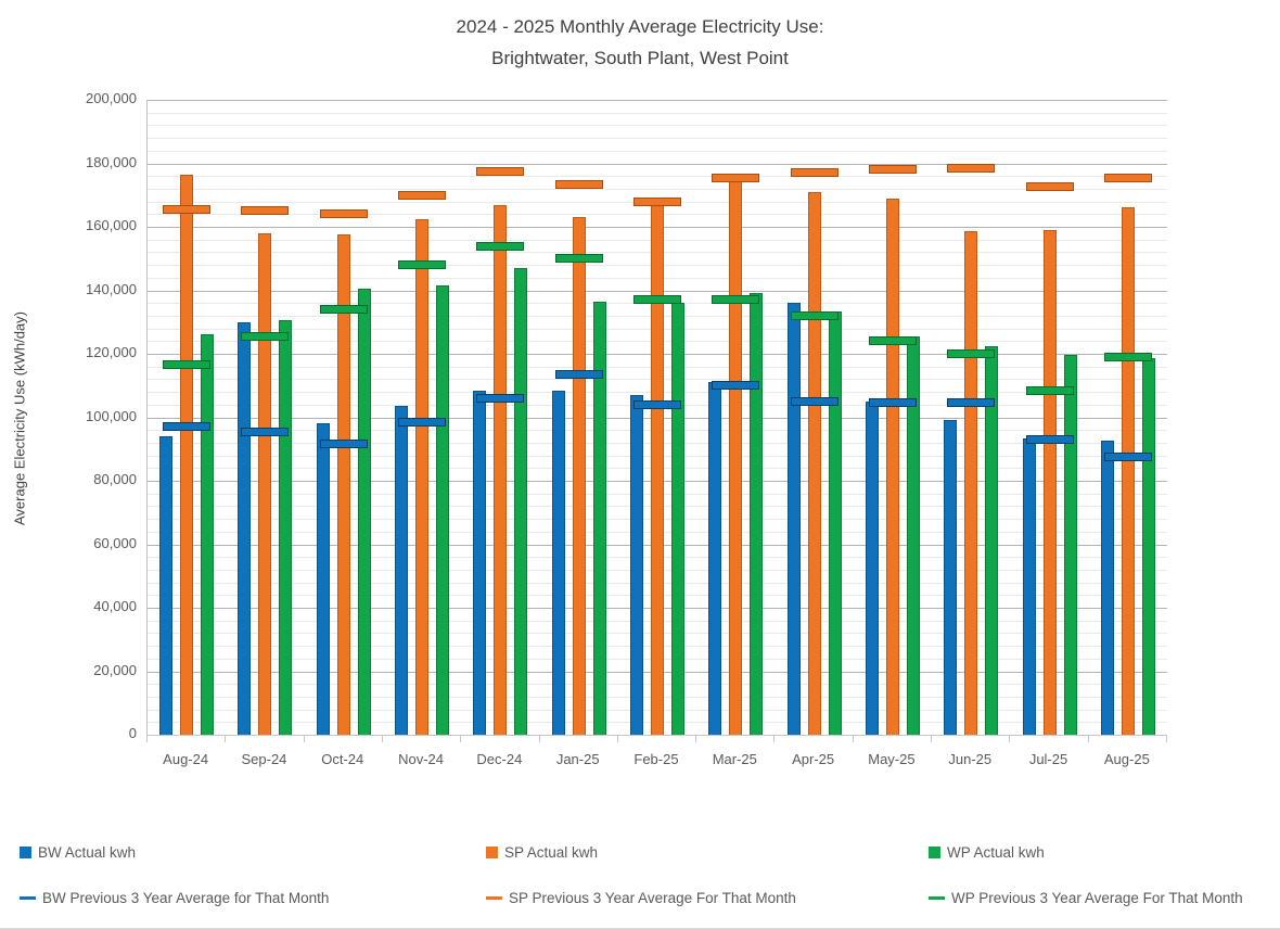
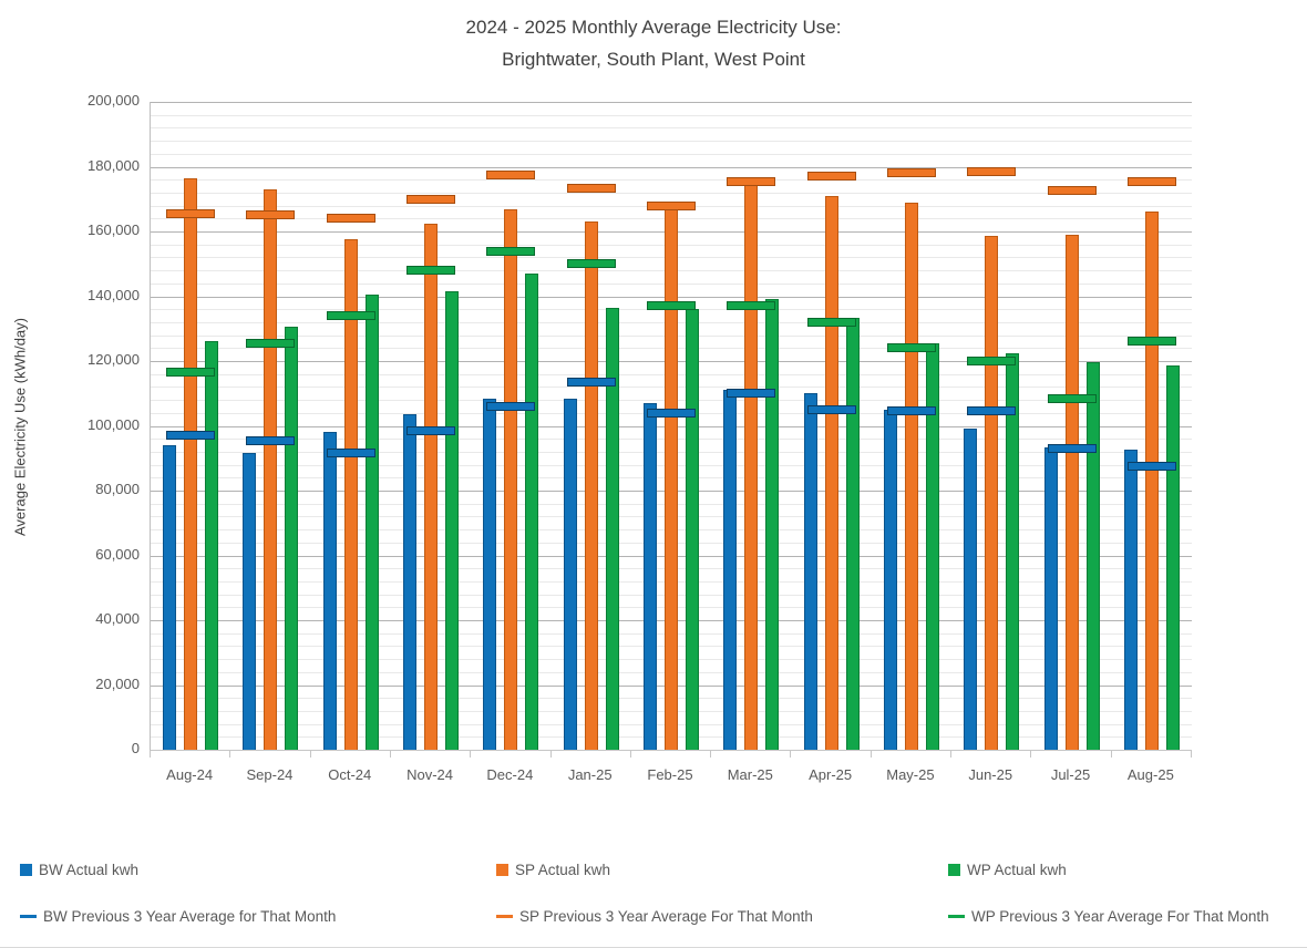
BW Actual kwh/Sep-24: 130000 -> 92000
SP Actual kwh/Sep-24: 158000 -> 173000
BW Actual kwh/Apr-25: 136000 -> 110000
WP Previous 3 Year Average For That Month/Aug-25: 119000 -> 126000
